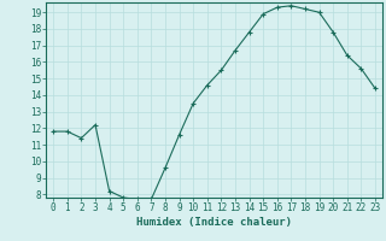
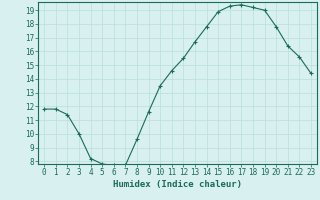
3: 12.2 -> 10.0
